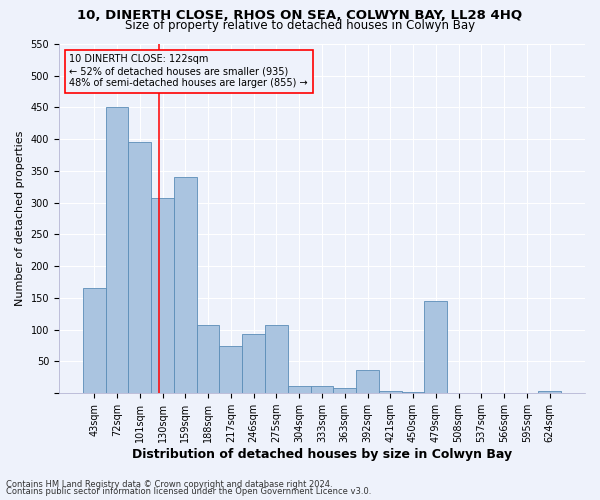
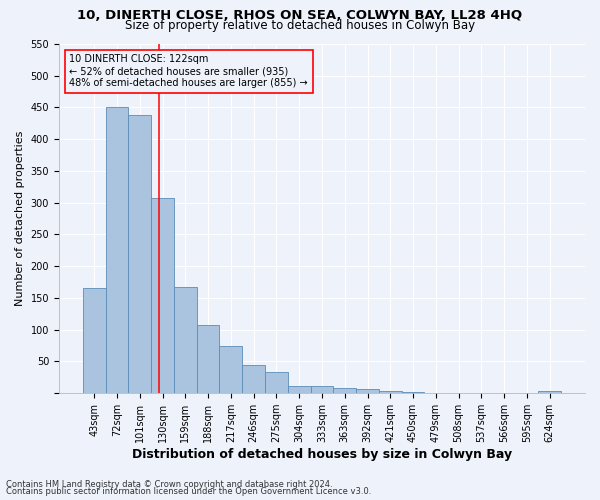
101sqm: 396 -> 438
159sqm: 340 -> 168
246sqm: 94 -> 45
275sqm: 108 -> 33
392sqm: 36 -> 7
479sqm: 146 -> 1
